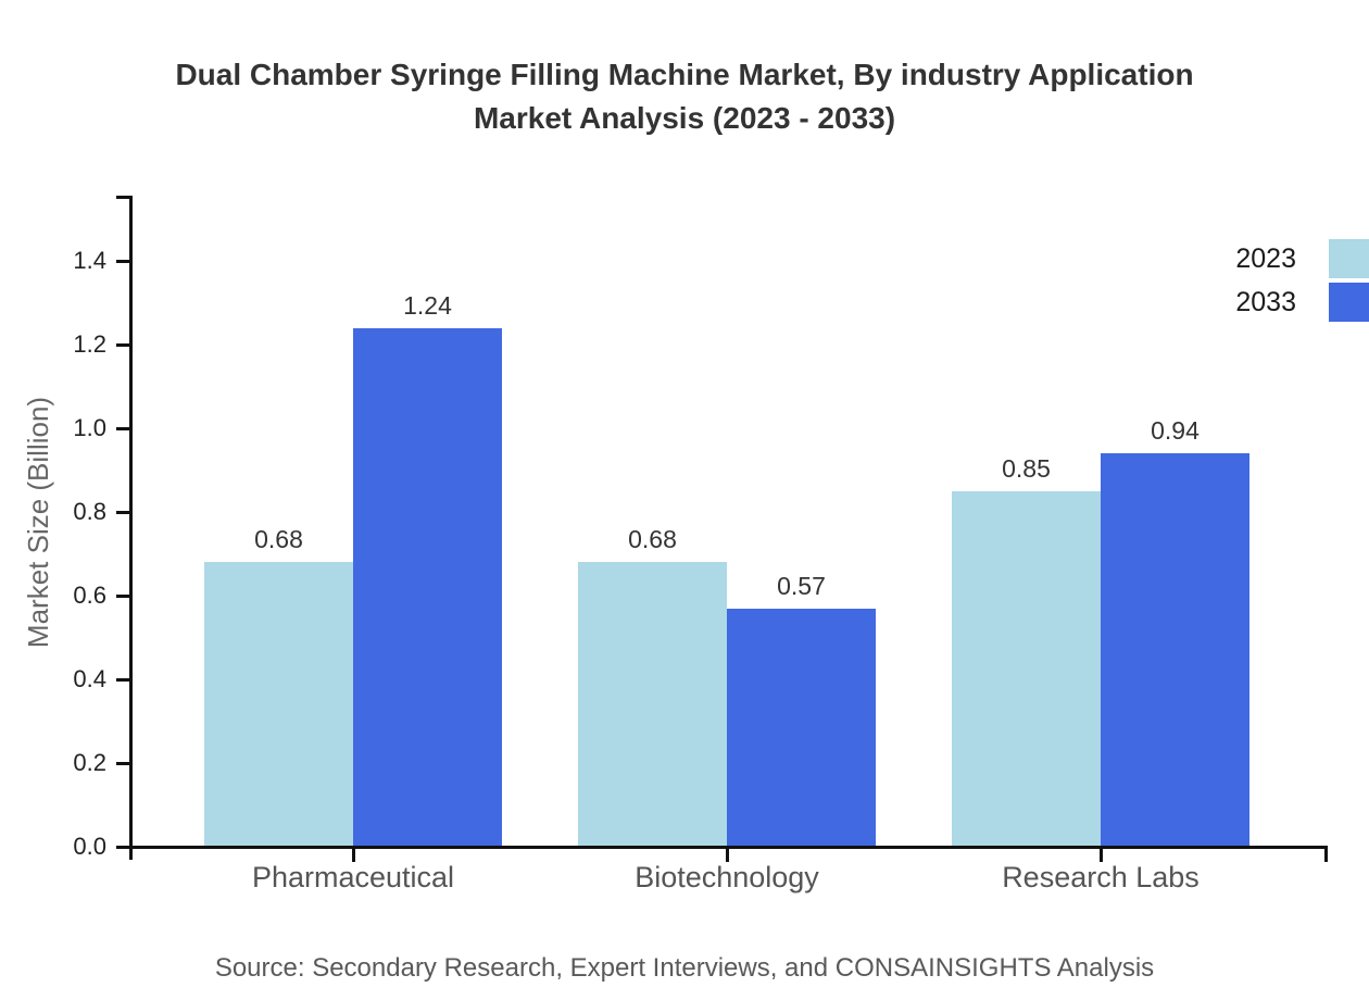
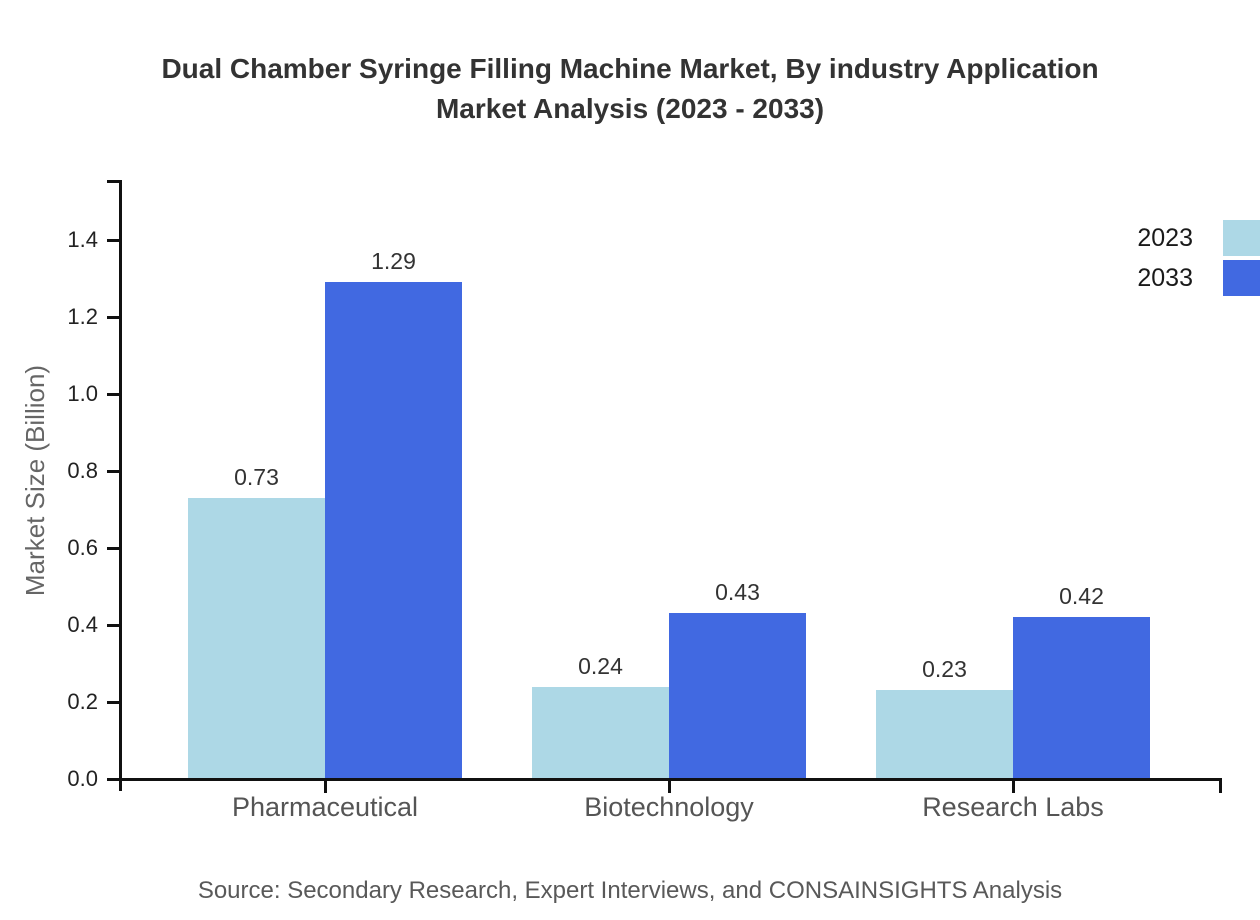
2023/Pharmaceutical: 0.68 -> 0.73
2033/Pharmaceutical: 1.24 -> 1.29
2023/Biotechnology: 0.68 -> 0.24
2033/Biotechnology: 0.57 -> 0.43
2023/Research Labs: 0.85 -> 0.23
2033/Research Labs: 0.94 -> 0.42
